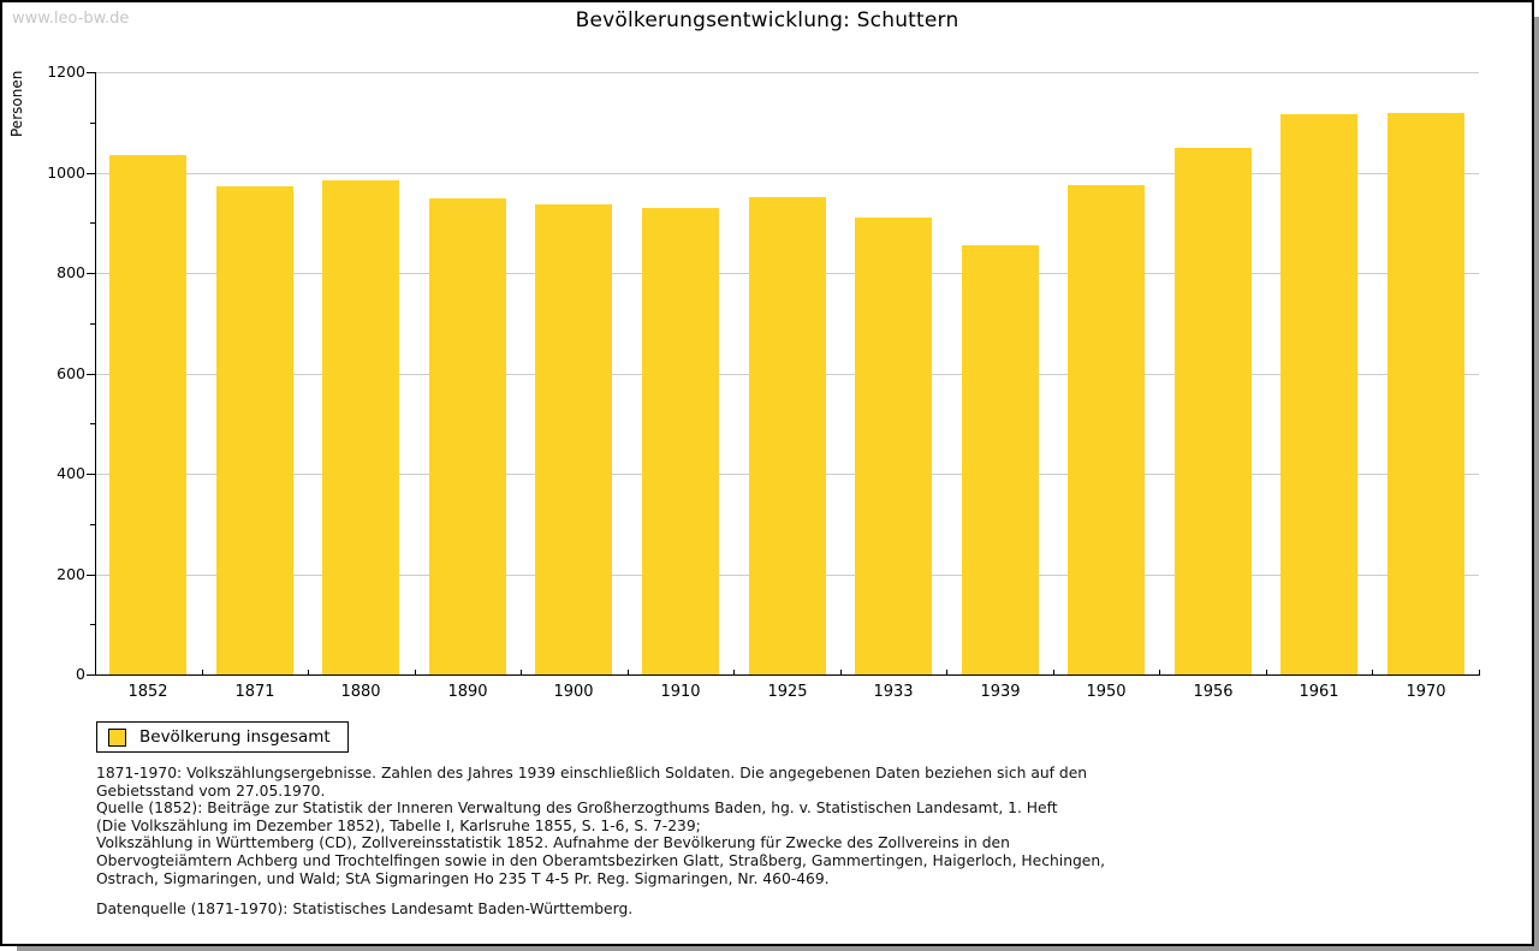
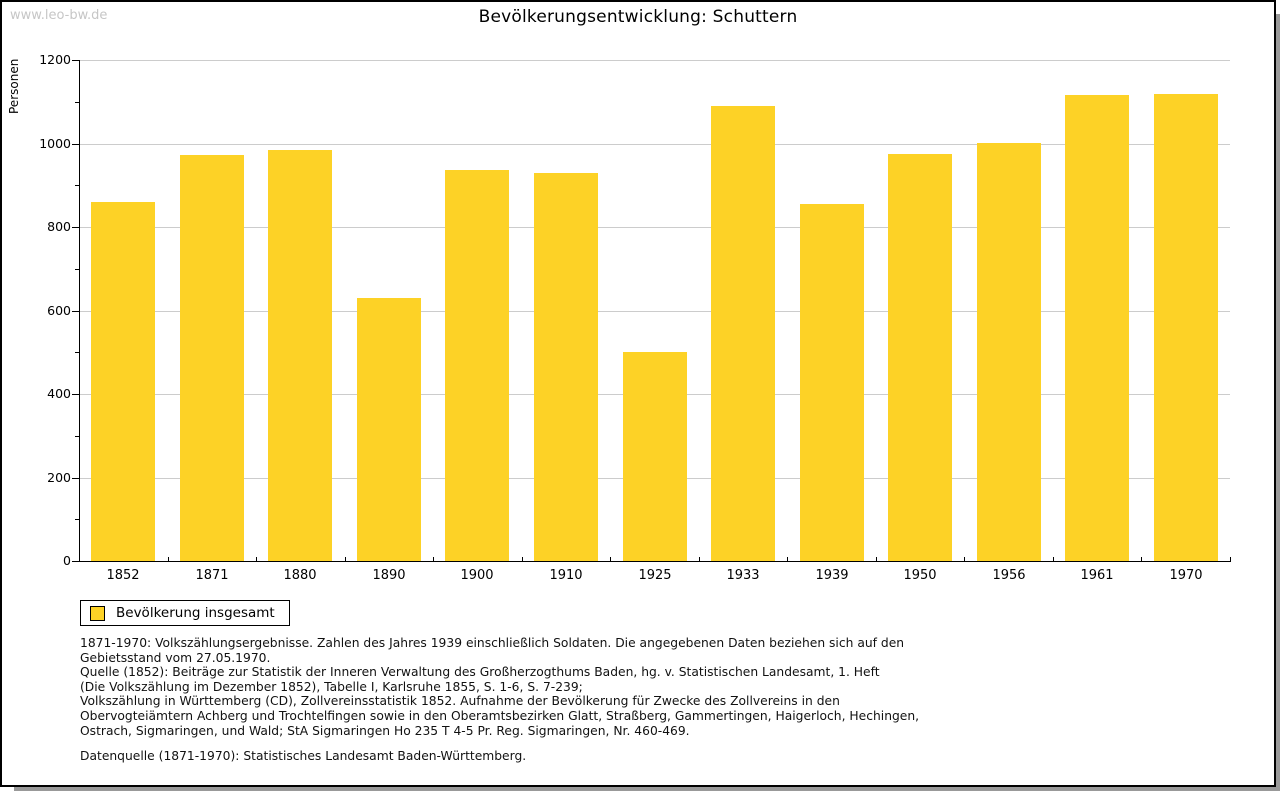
1852: 1040 -> 860
1890: 950 -> 630
1925: 950 -> 500
1933: 910 -> 1090
1956: 1050 -> 1000
